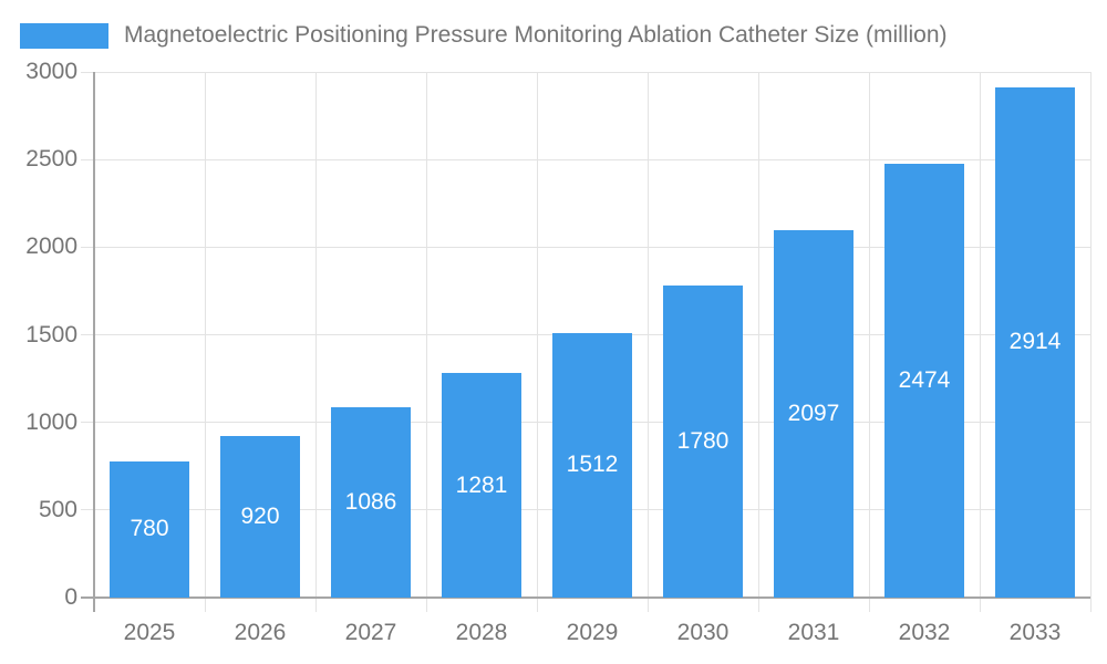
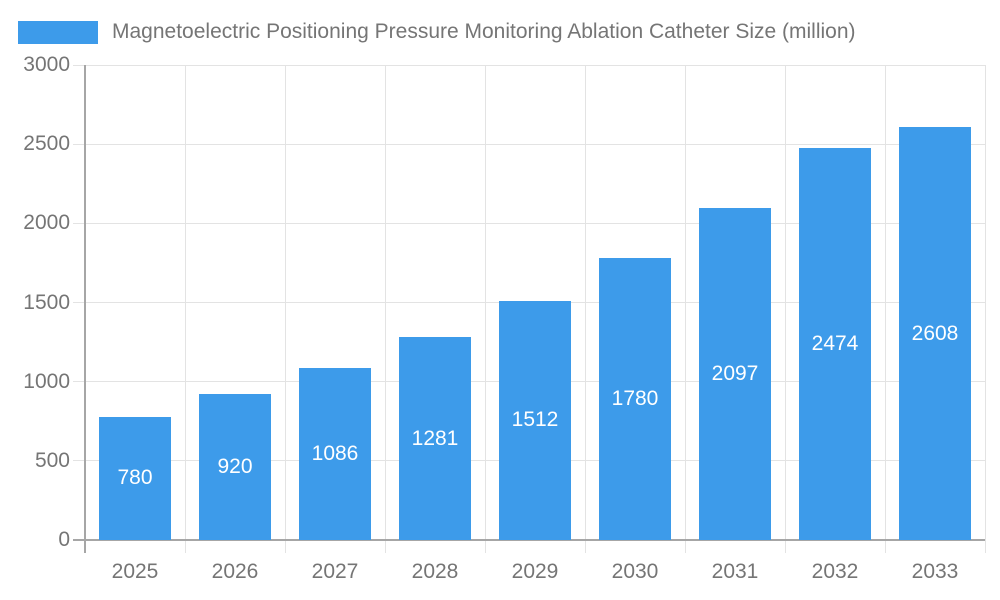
2033: 2914 -> 2608
